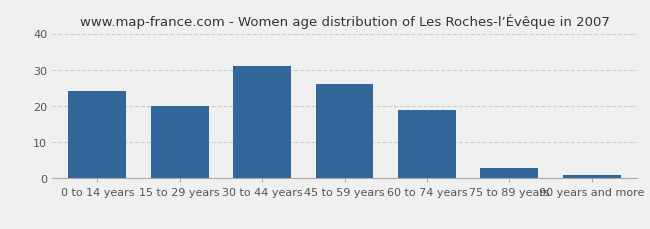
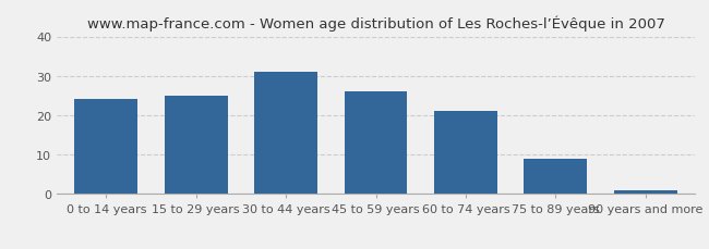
15 to 29 years: 20 -> 25
60 to 74 years: 19 -> 21
75 to 89 years: 3 -> 9
